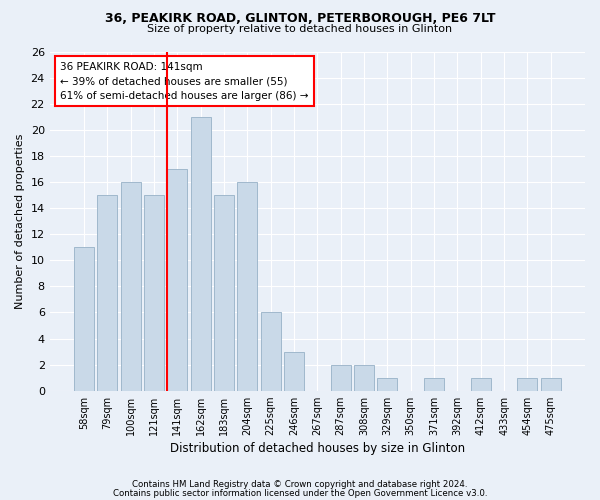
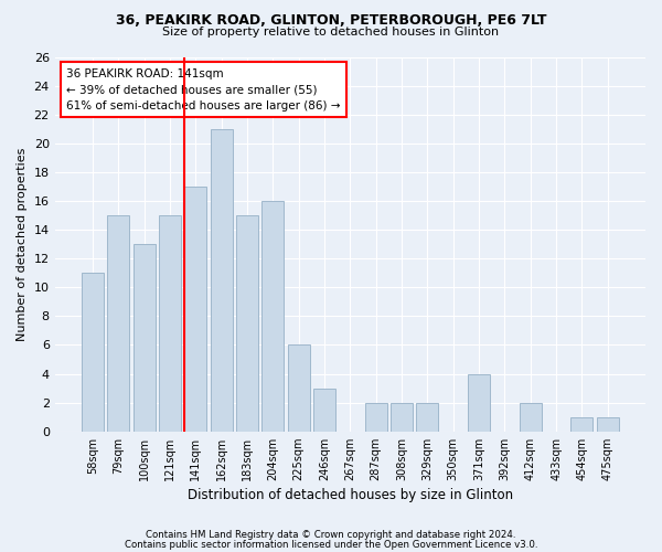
100sqm: 16 -> 13
329sqm: 1 -> 2
371sqm: 1 -> 4
412sqm: 1 -> 2
